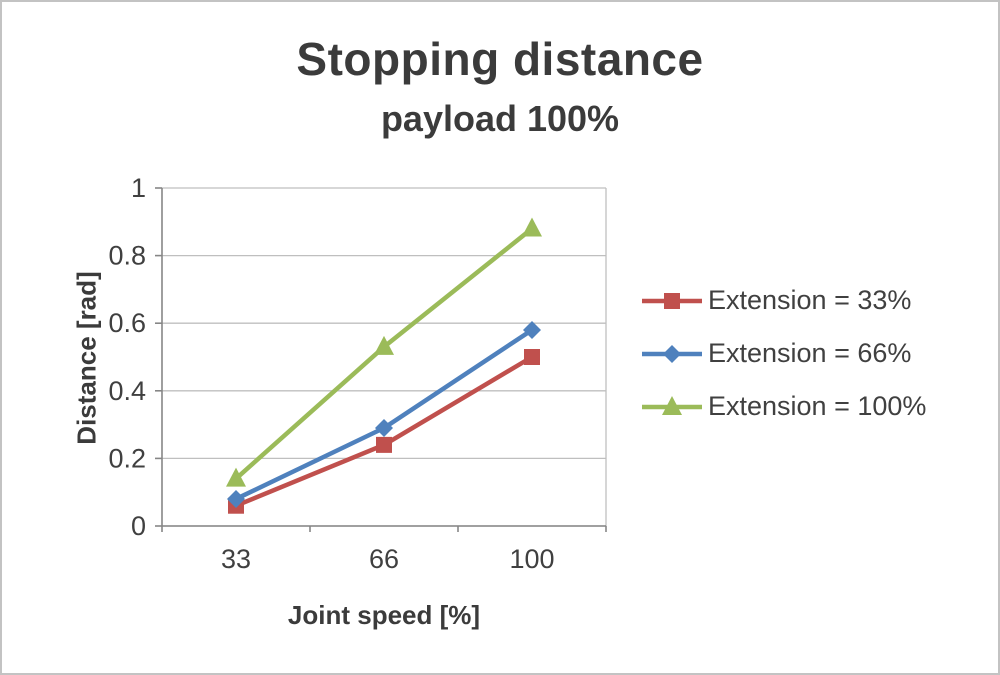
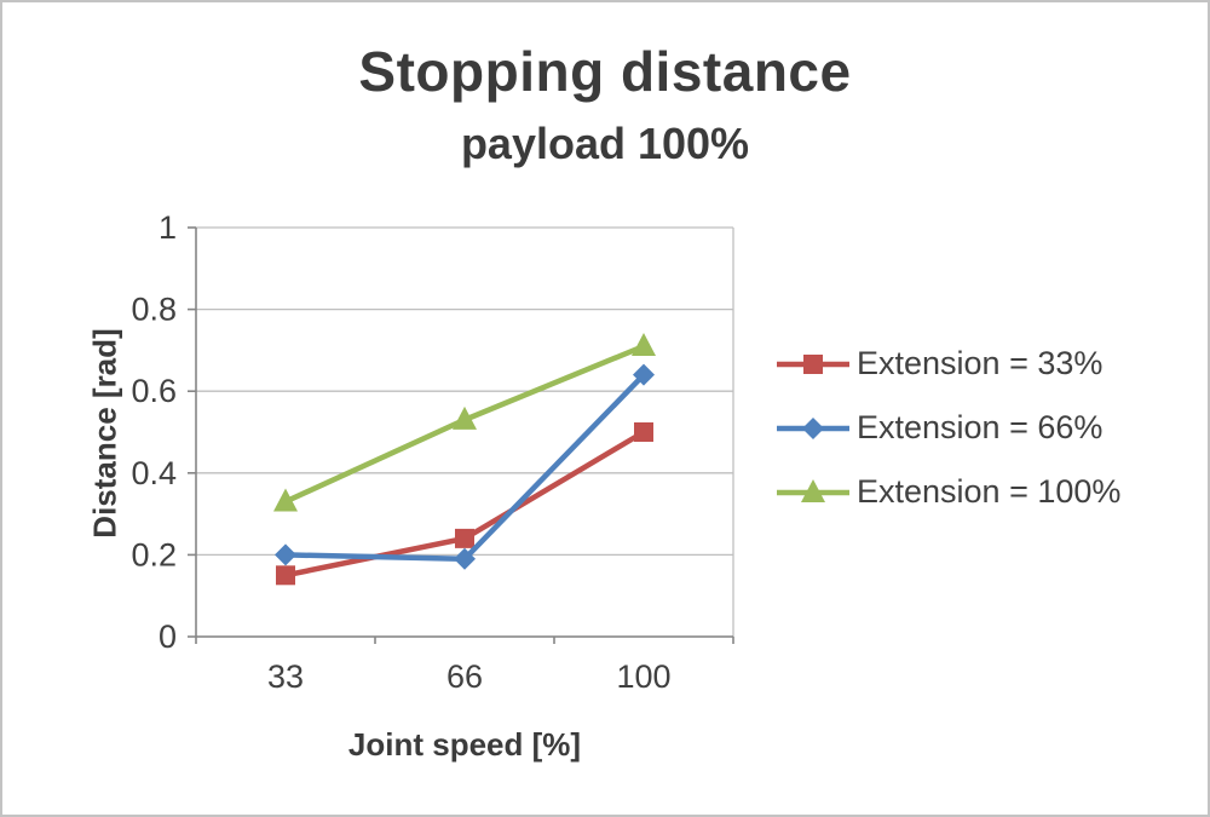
Extension = 33%/33: 0.06 -> 0.15
Extension = 66%/33: 0.08 -> 0.20
Extension = 100%/33: 0.14 -> 0.33
Extension = 66%/66: 0.29 -> 0.19
Extension = 66%/100: 0.58 -> 0.64
Extension = 100%/100: 0.88 -> 0.71
